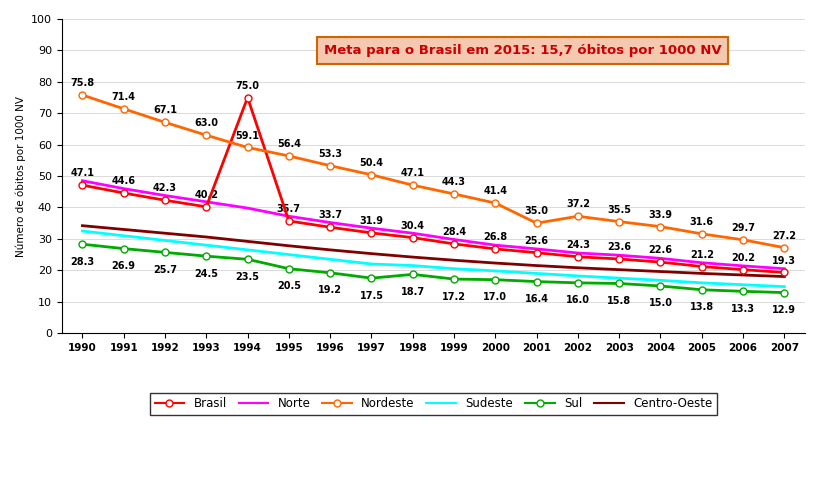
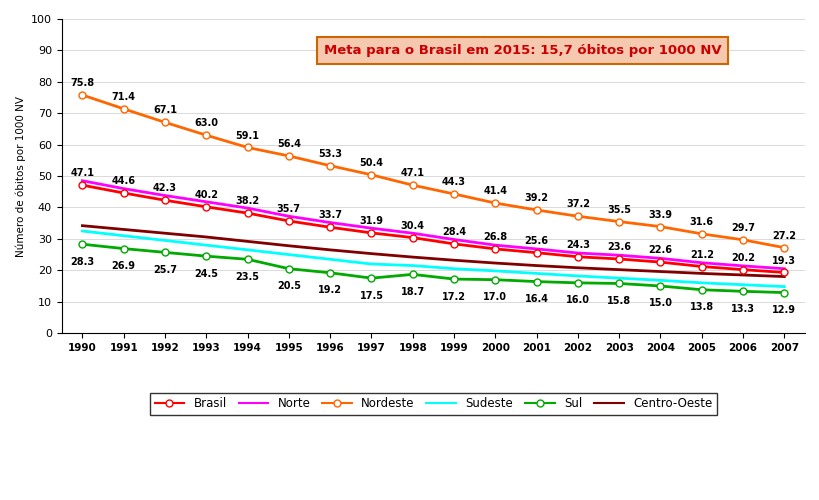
Brasil/1994: 75.0 -> 38.2
Nordeste/2001: 35.0 -> 39.2
